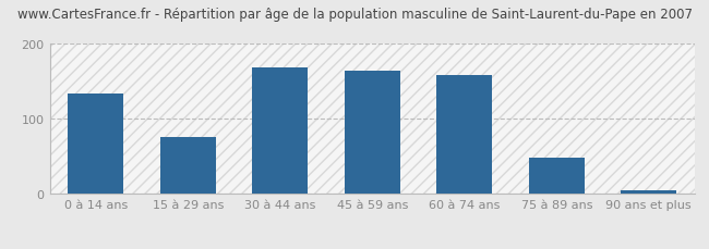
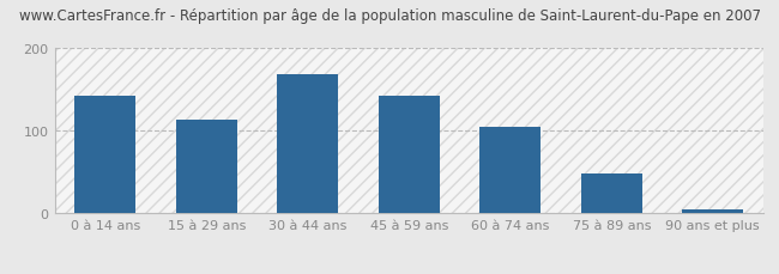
0 à 14 ans: 134 -> 143
15 à 29 ans: 76 -> 113
45 à 59 ans: 164 -> 143
60 à 74 ans: 158 -> 105
